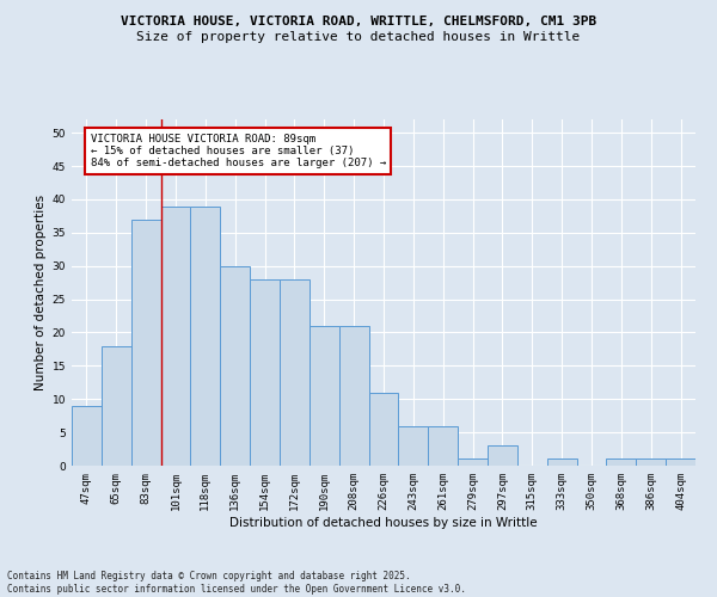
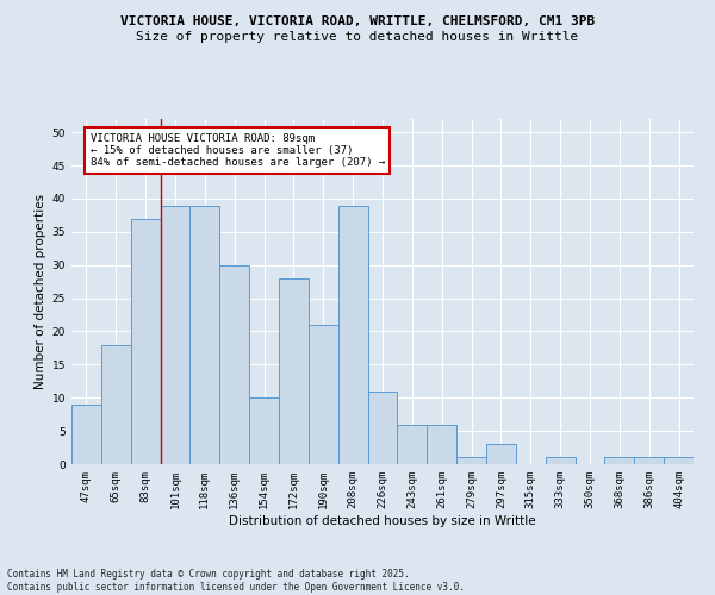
154sqm: 28 -> 10
208sqm: 21 -> 39
